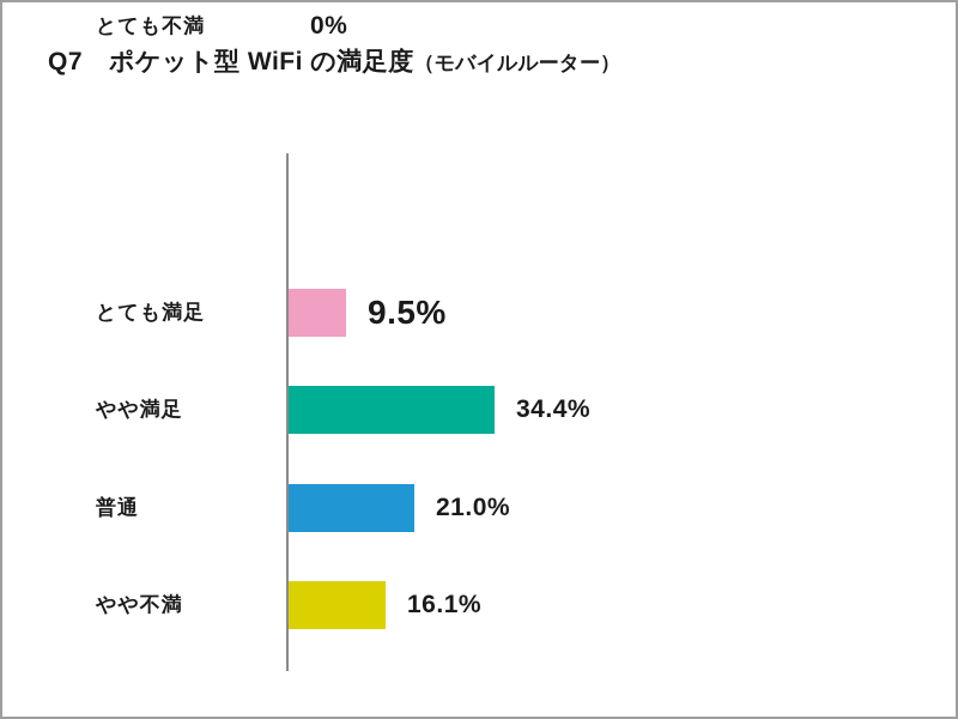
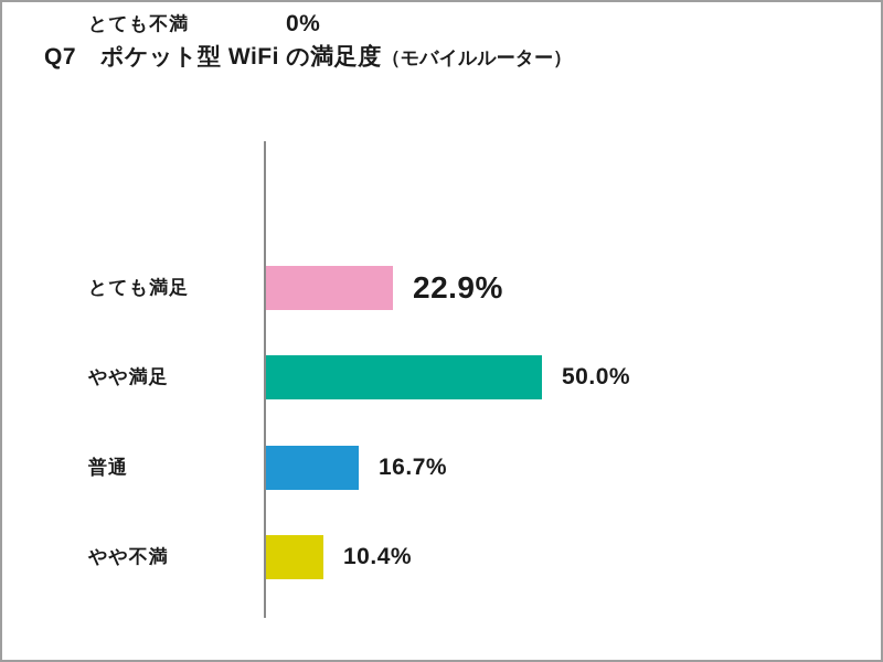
とても満足: 9.5% -> 22.9%
やや満足: 34.4% -> 50.0%
普通: 21.0% -> 16.7%
やや不満: 16.1% -> 10.4%
